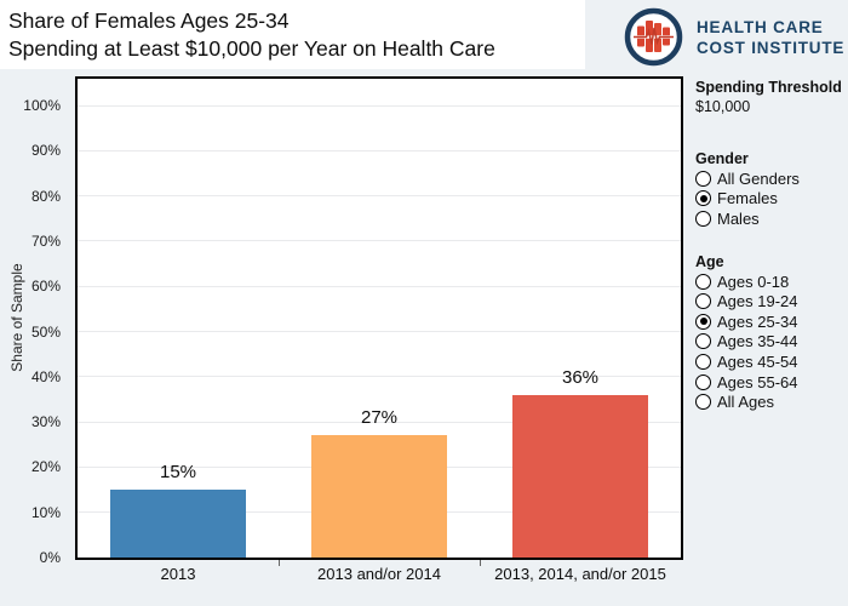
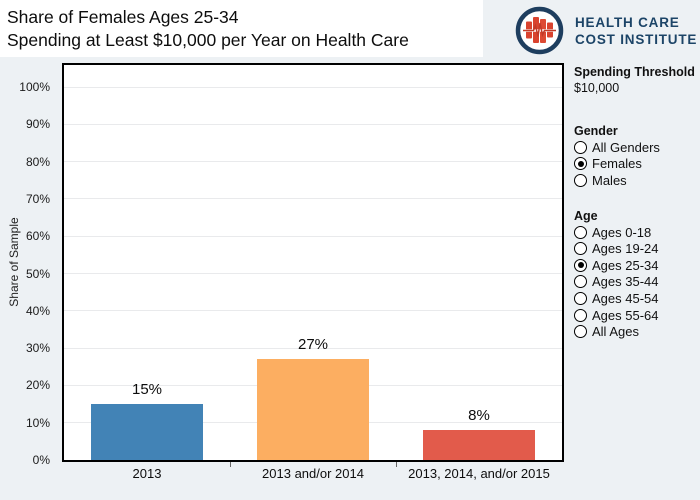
2013, 2014, and/or 2015: 36% -> 8%
